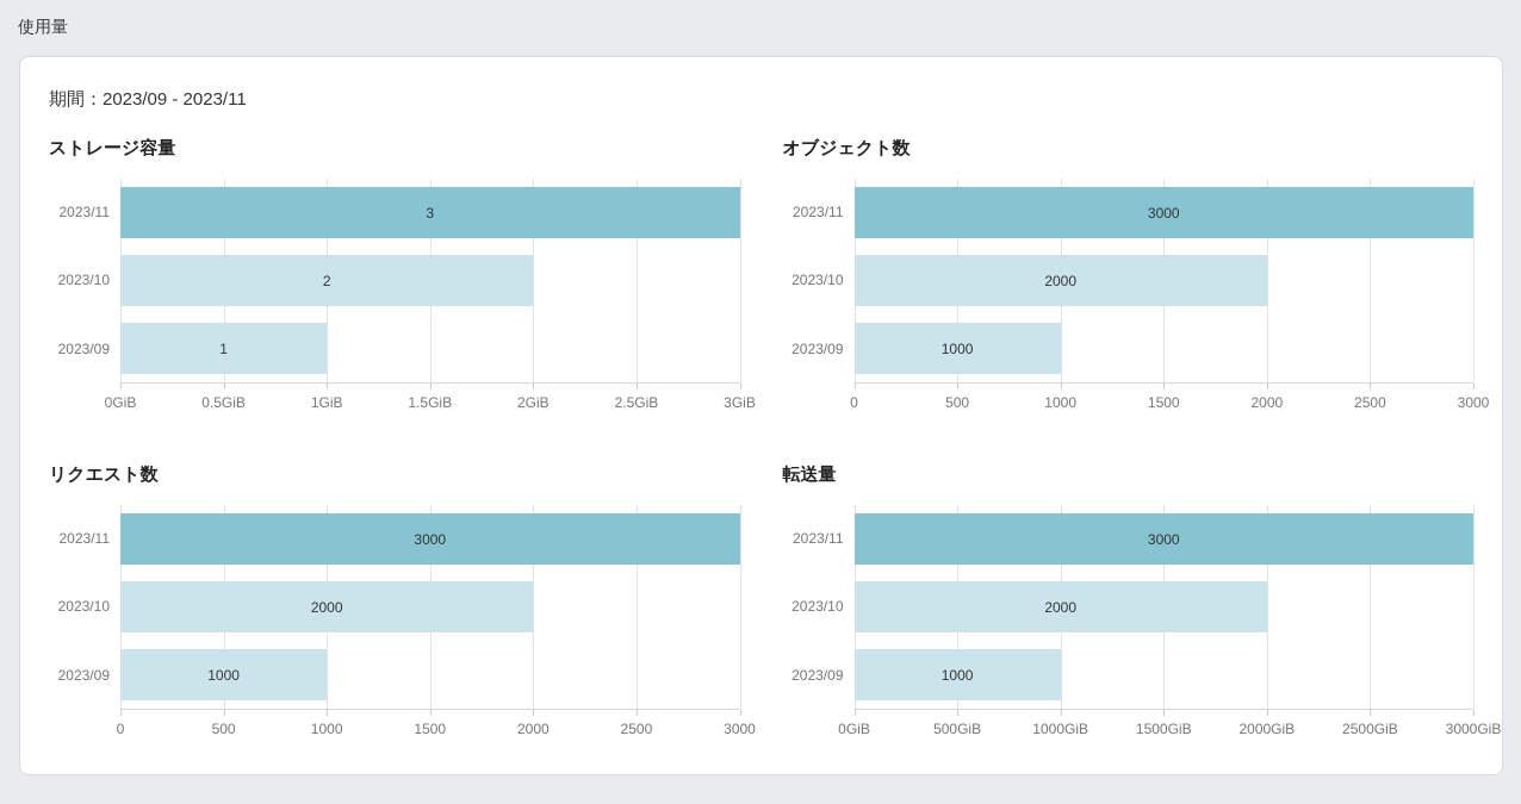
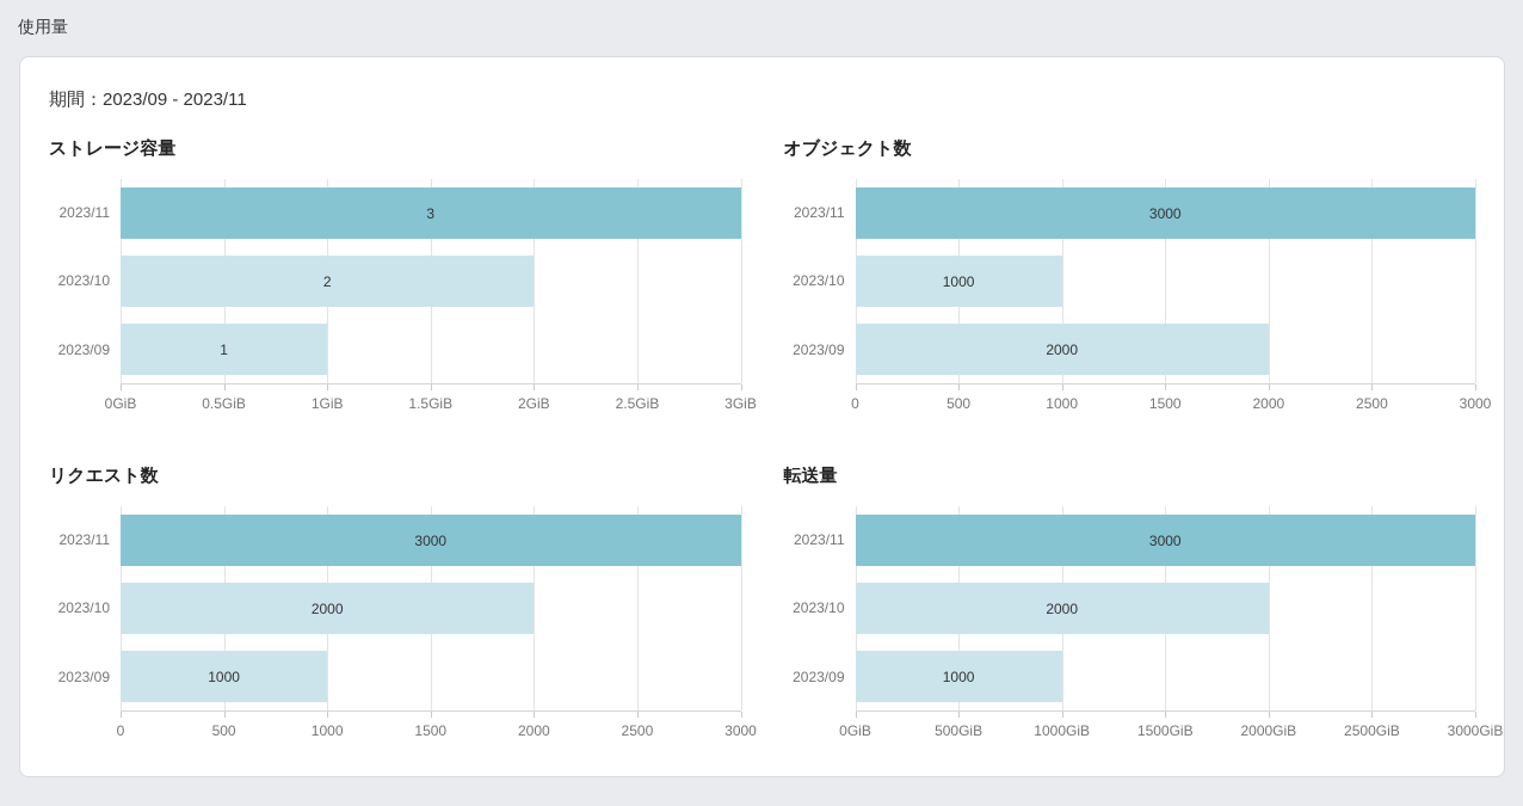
オブジェクト数/2023/10: 2000 -> 1000
オブジェクト数/2023/09: 1000 -> 2000
